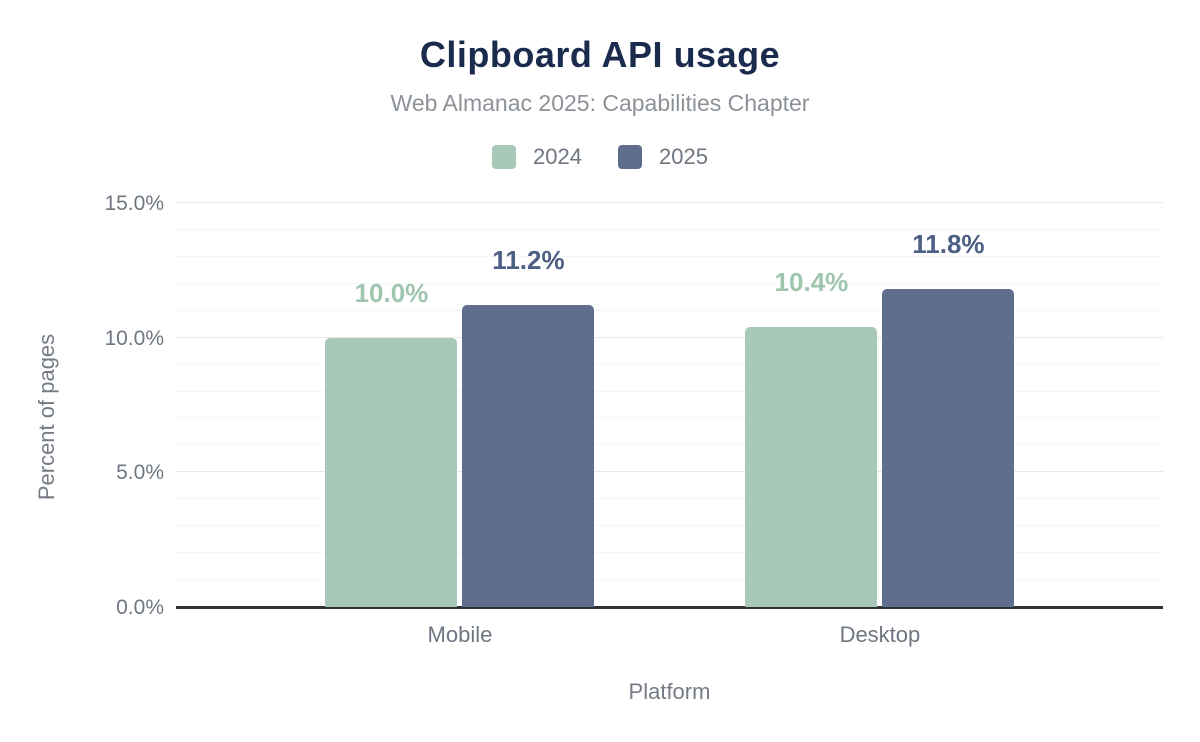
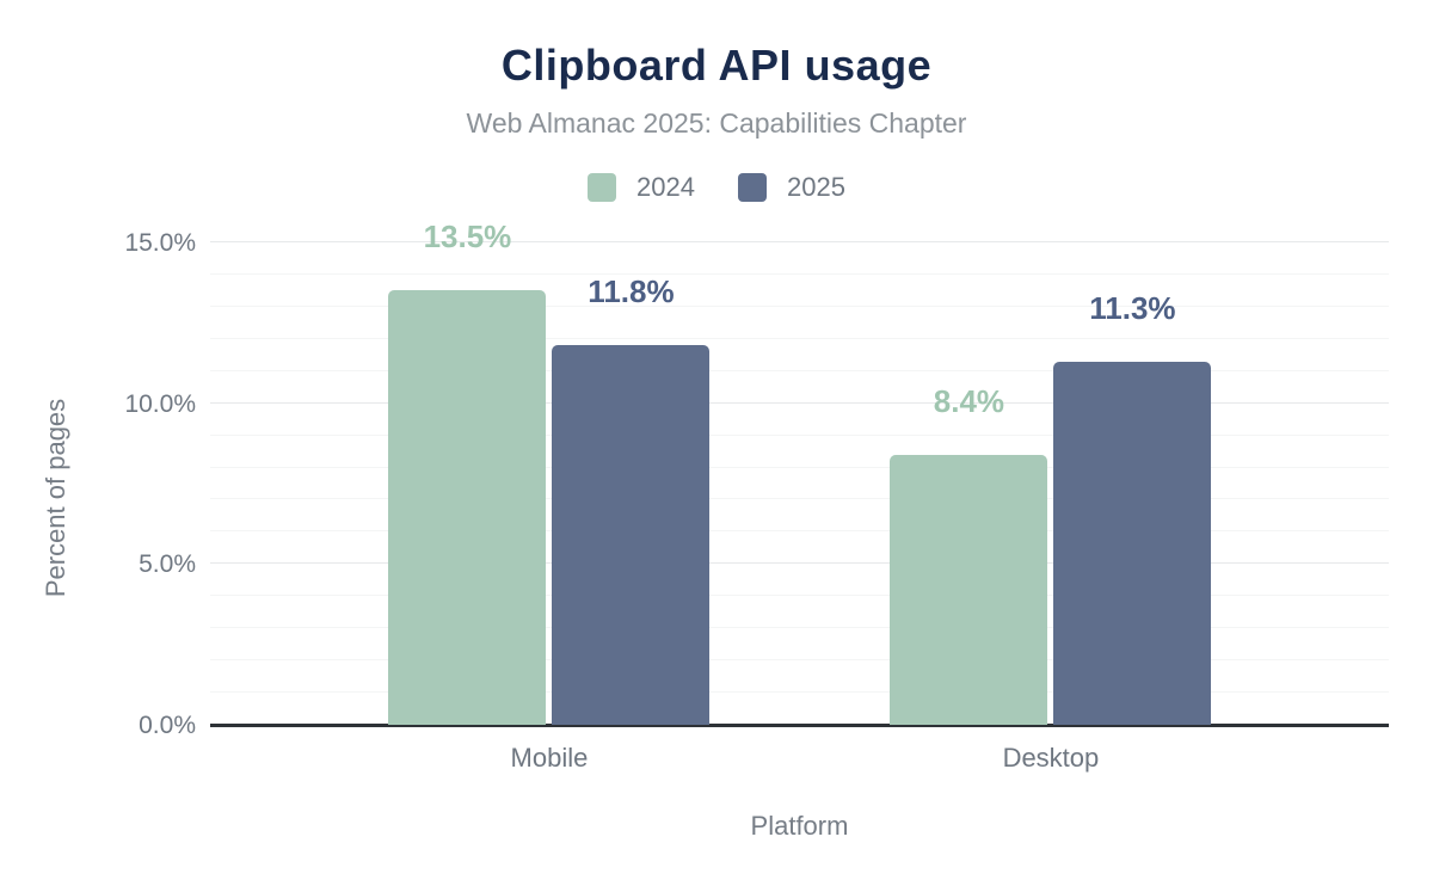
2024/Mobile: 10.0% -> 13.5%
2025/Mobile: 11.2% -> 11.8%
2024/Desktop: 10.4% -> 8.4%
2025/Desktop: 11.8% -> 11.3%
